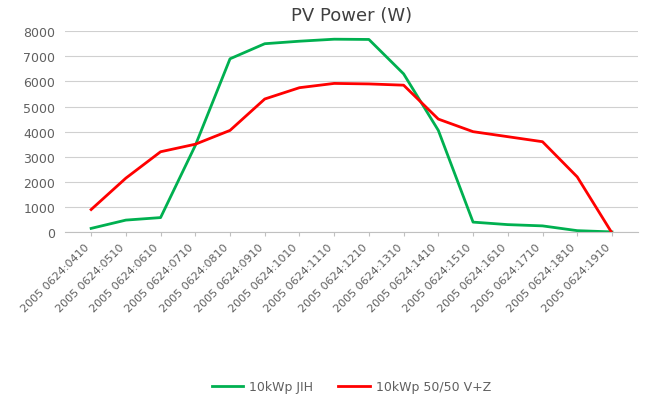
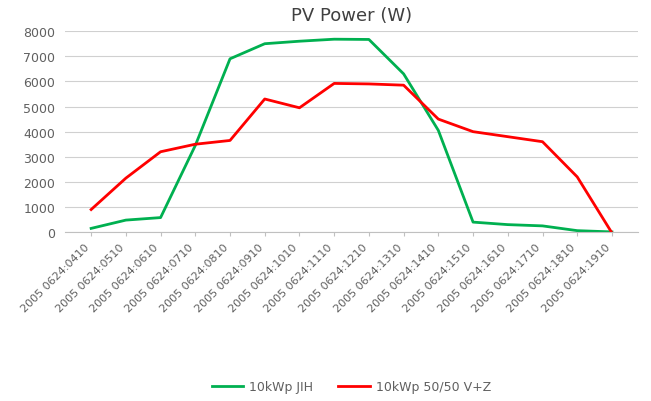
10kWp 50/50 V+Z/2005 0624:0810: 4050 -> 3650
10kWp 50/50 V+Z/2005 0624:1010: 5750 -> 4950
